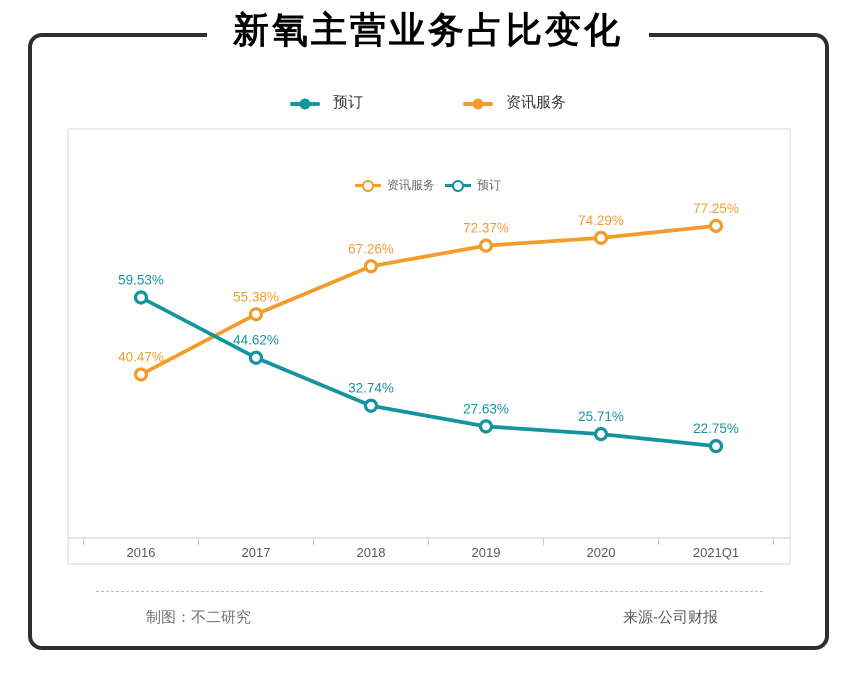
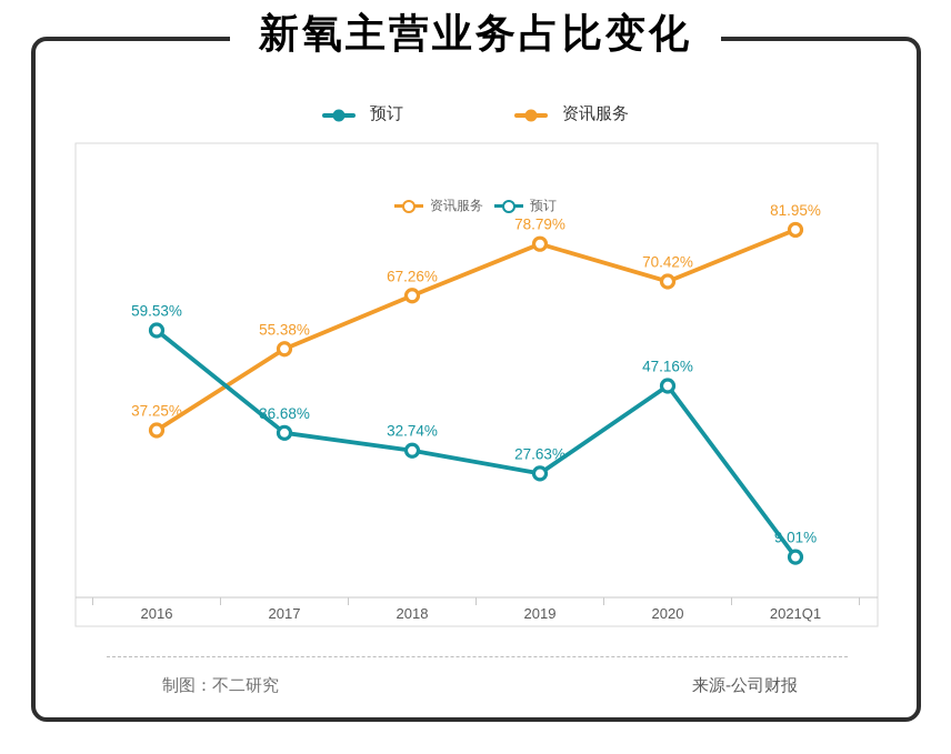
资讯服务/2016: 40.47% -> 37.25%
预订/2017: 44.62% -> 36.68%
资讯服务/2019: 72.37% -> 78.79%
预订/2020: 25.71% -> 47.16%
资讯服务/2020: 74.29% -> 70.42%
预订/2021Q1: 22.75% -> 9.01%
资讯服务/2021Q1: 77.25% -> 81.95%
